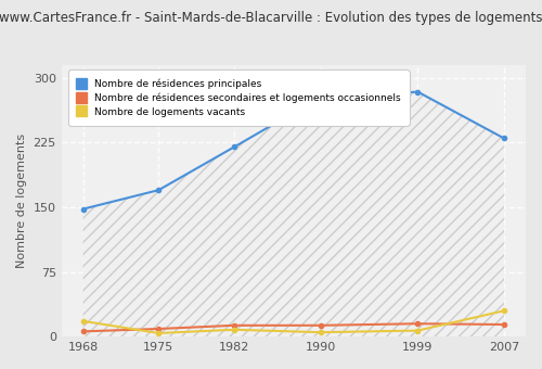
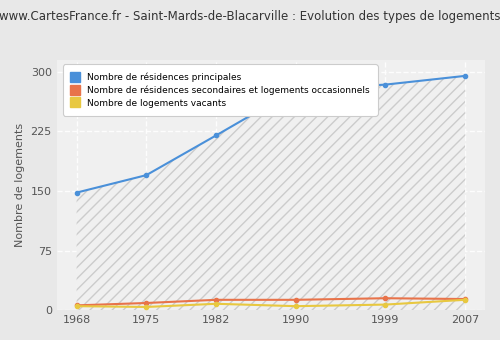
Nombre de logements vacants/1968: 18 -> 5
Nombre de résidences principales/2007: 230 -> 295
Nombre de logements vacants/2007: 30 -> 13
